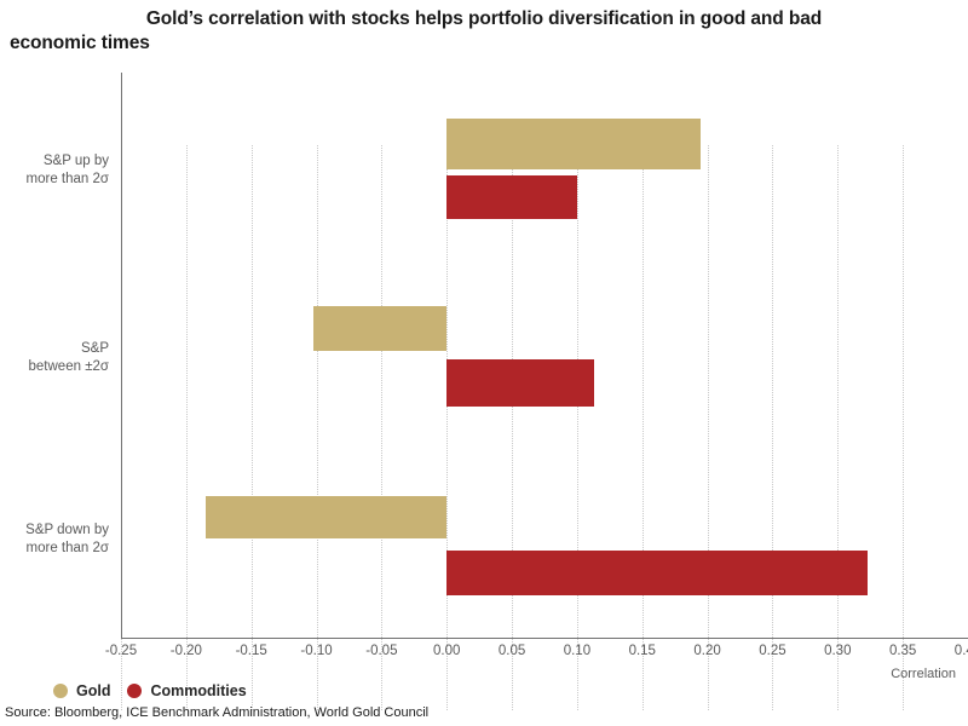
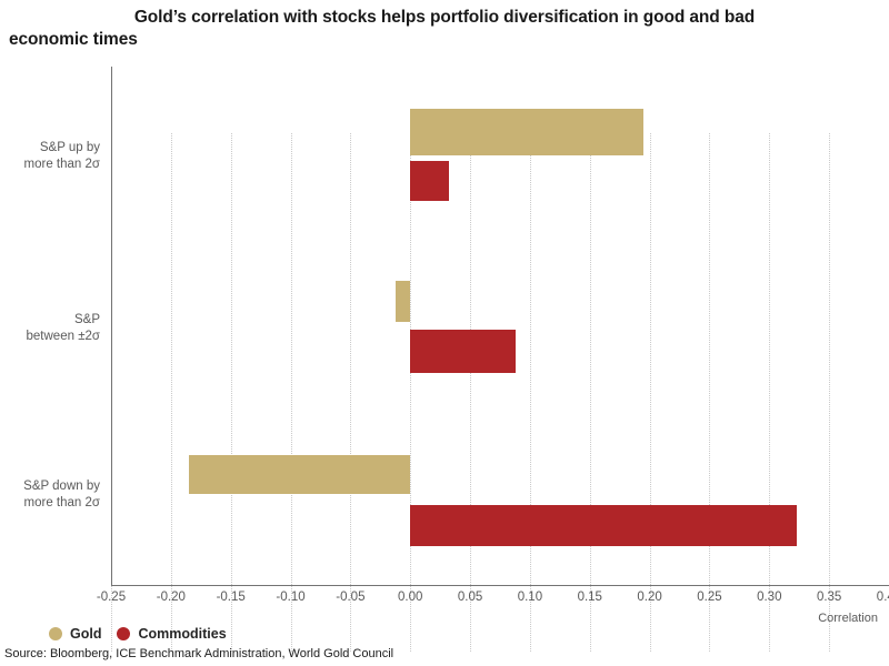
Commodities/S&P up by more than 2σ: 0.100 -> 0.032
Gold/S&P between ±2σ: -0.102 -> -0.012
Commodities/S&P between ±2σ: 0.113 -> 0.088
